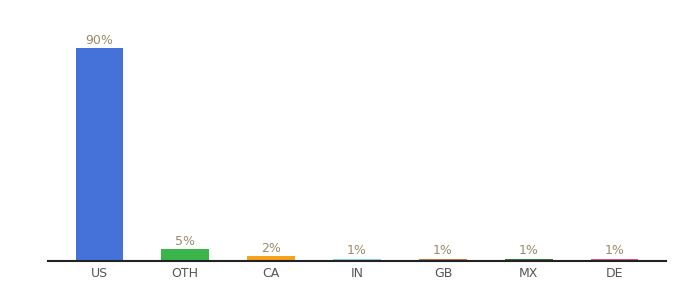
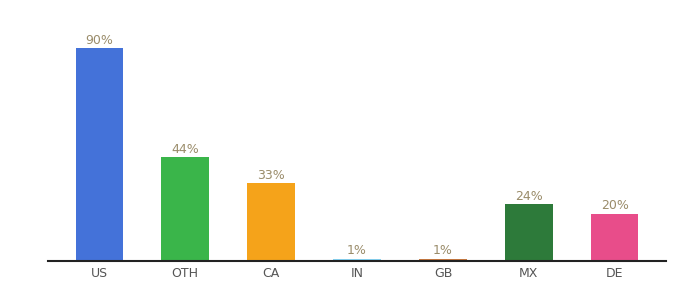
OTH: 5% -> 44%
CA: 2% -> 33%
MX: 1% -> 24%
DE: 1% -> 20%
